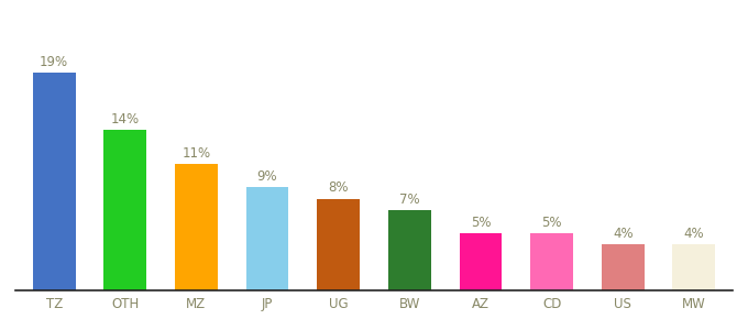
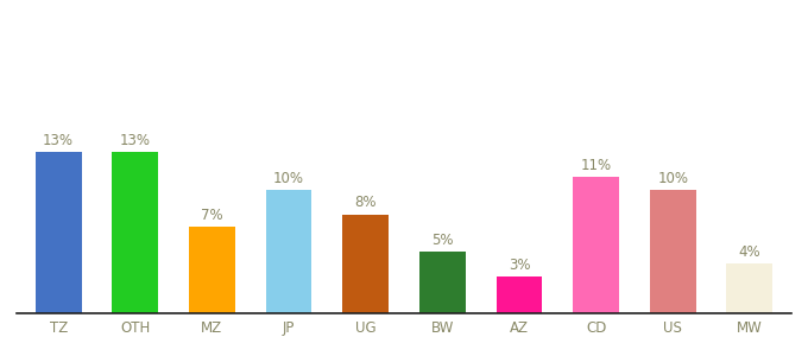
TZ: 19% -> 13%
OTH: 14% -> 13%
MZ: 11% -> 7%
JP: 9% -> 10%
BW: 7% -> 5%
AZ: 5% -> 3%
CD: 5% -> 11%
US: 4% -> 10%
